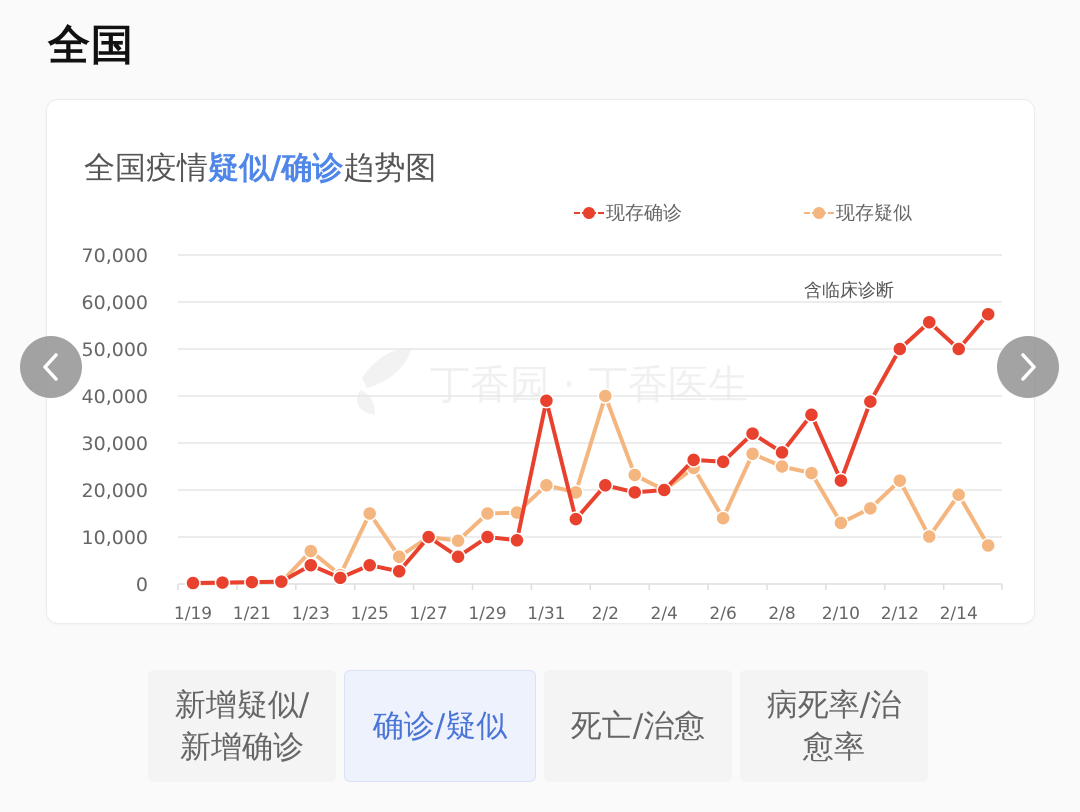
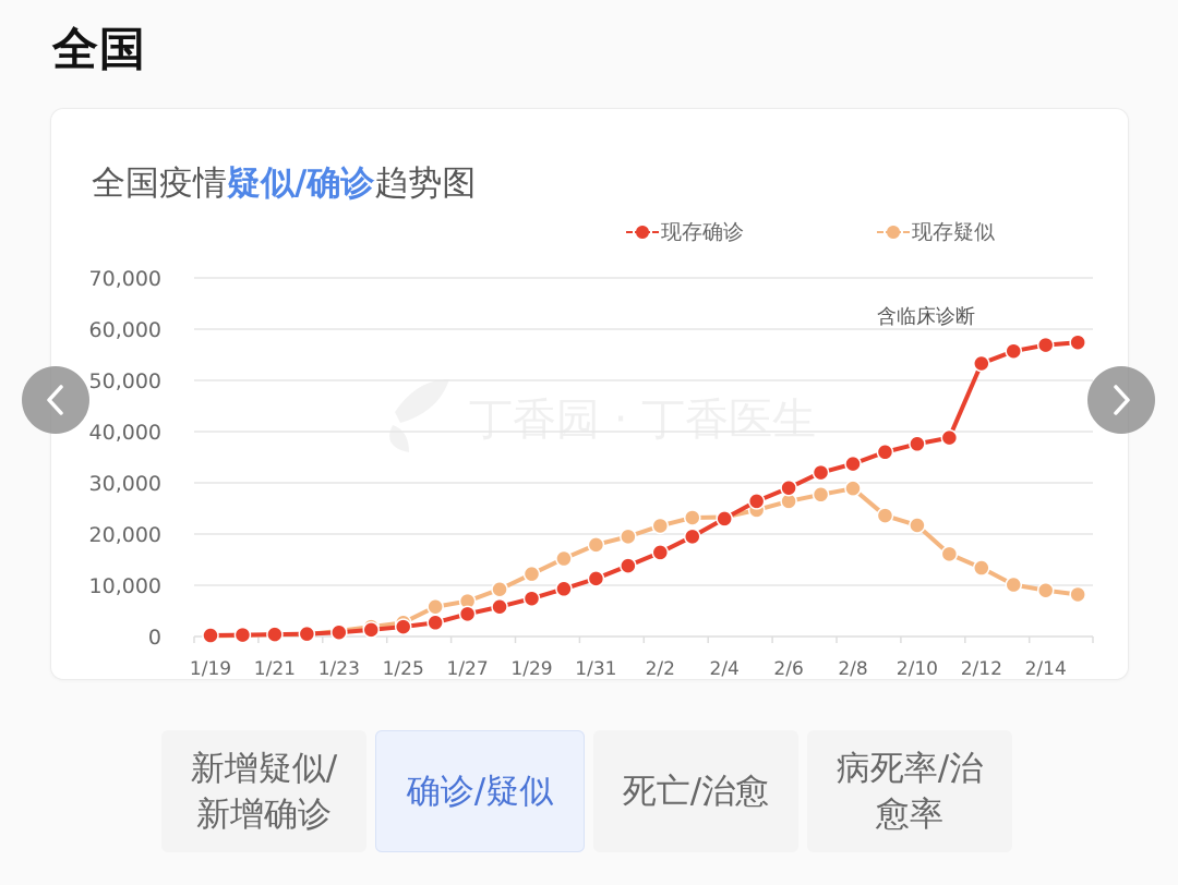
现存确诊/1/23: 4000 -> 1000
现存疑似/1/23: 7000 -> 1000
现存确诊/1/25: 4000 -> 2000
现存疑似/1/25: 15000 -> 3000
现存确诊/1/27: 10000 -> 4000
现存疑似/1/27: 10000 -> 7000
现存确诊/1/29: 10000 -> 7000
现存疑似/1/29: 15000 -> 12000
现存确诊/1/31: 39000 -> 11000
现存疑似/1/31: 21000 -> 18000
现存确诊/2/2: 21000 -> 16000
现存疑似/2/2: 40000 -> 22000
现存确诊/2/4: 20000 -> 23000
现存疑似/2/4: 20000 -> 23000
现存确诊/2/6: 26000 -> 29000
现存疑似/2/6: 14000 -> 26000
现存确诊/2/8: 28000 -> 34000
现存疑似/2/8: 25000 -> 29000
现存确诊/2/10: 22000 -> 38000
现存疑似/2/10: 13000 -> 22000
现存确诊/2/12: 50000 -> 53000
现存疑似/2/12: 22000 -> 13000
现存确诊/2/14: 50000 -> 57000
现存疑似/2/14: 19000 -> 9000
